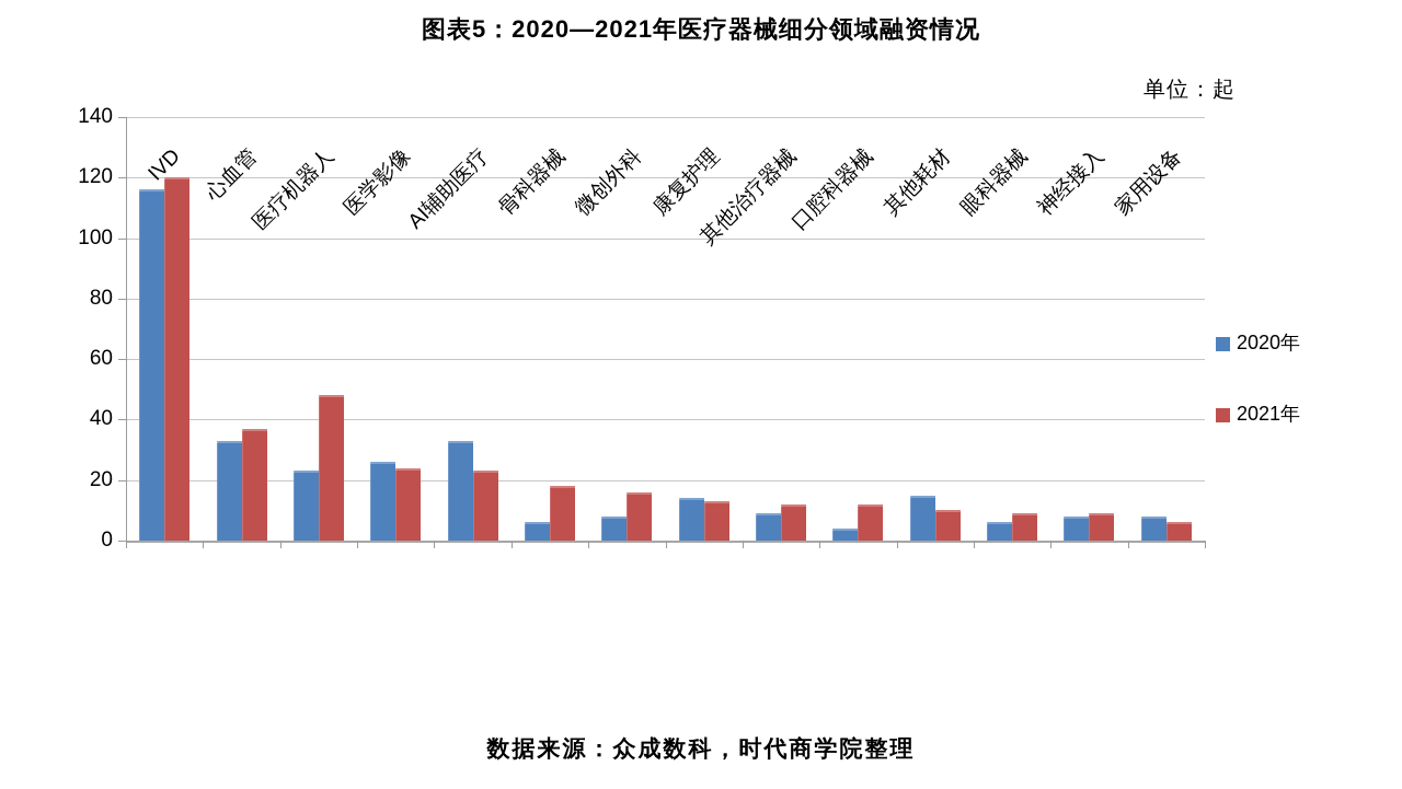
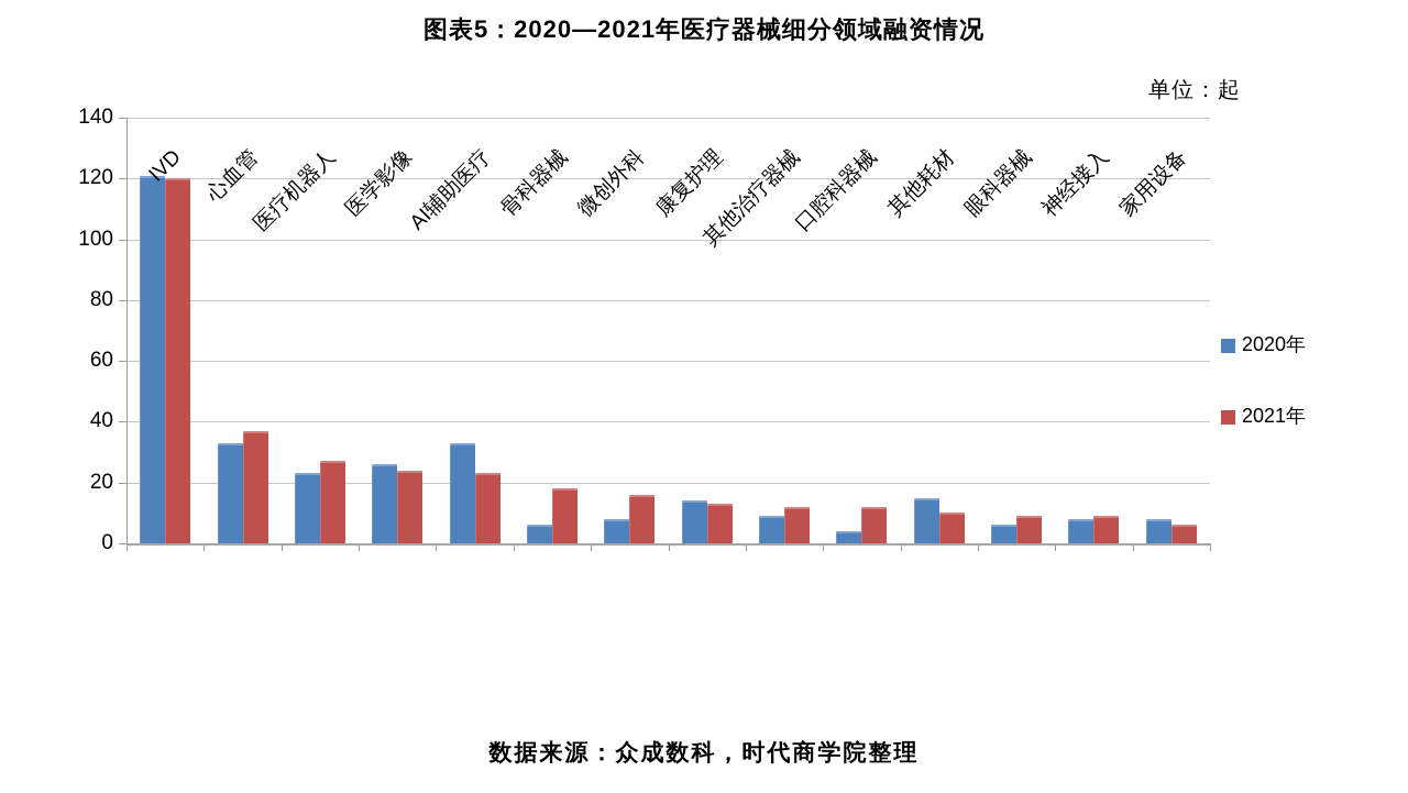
2020年/IVD: 116 -> 121
2021年/医疗机器人: 48 -> 27
